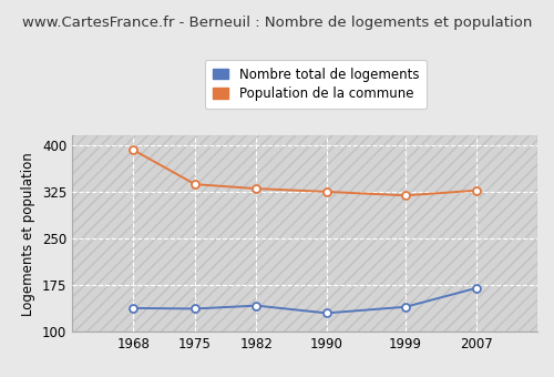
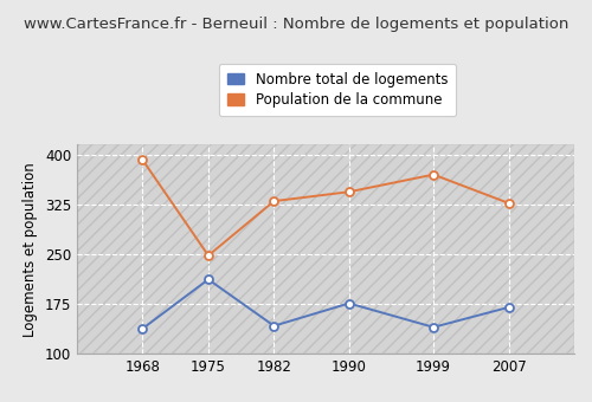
Nombre total de logements/1975: 137 -> 212
Population de la commune/1975: 337 -> 248
Nombre total de logements/1990: 130 -> 176
Population de la commune/1990: 325 -> 344
Population de la commune/1999: 319 -> 370
